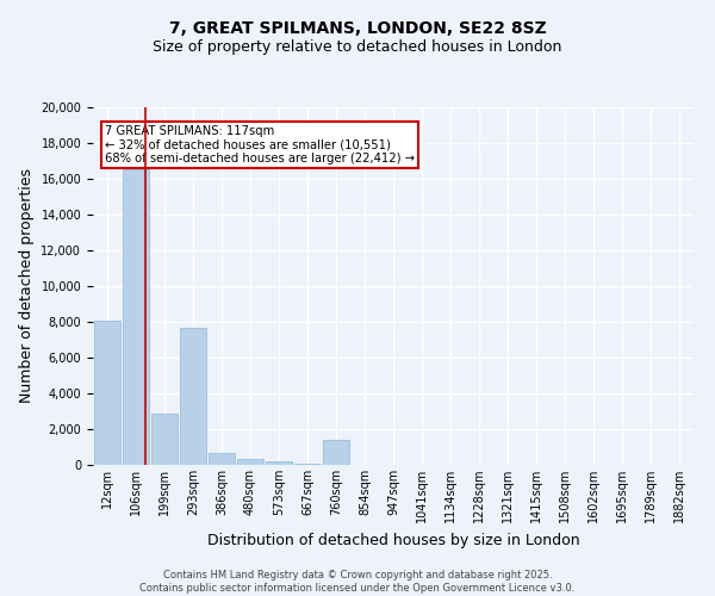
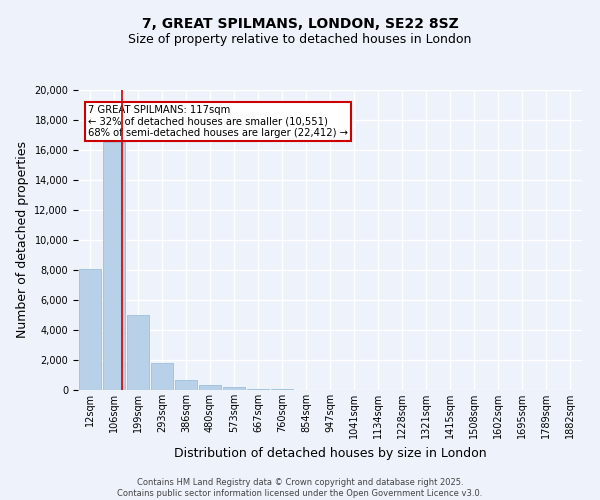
199sqm: 2,900 -> 5,000
293sqm: 7,700 -> 1,800
760sqm: 1,400 -> 0
